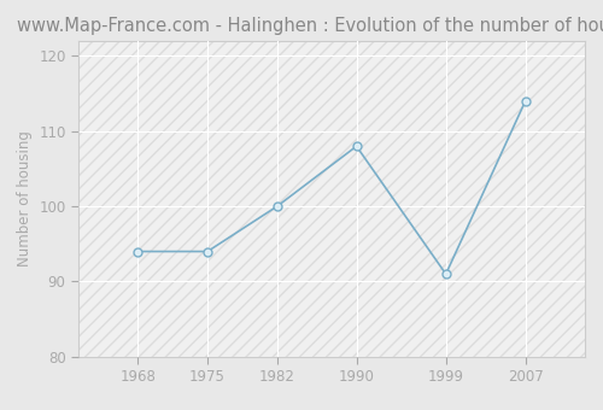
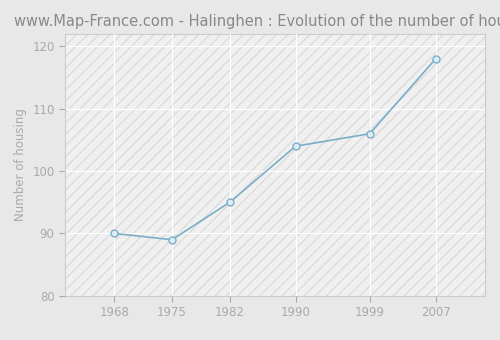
1968: 94 -> 90
1975: 94 -> 89
1982: 100 -> 95
1990: 108 -> 104
1999: 91 -> 106
2007: 114 -> 118
